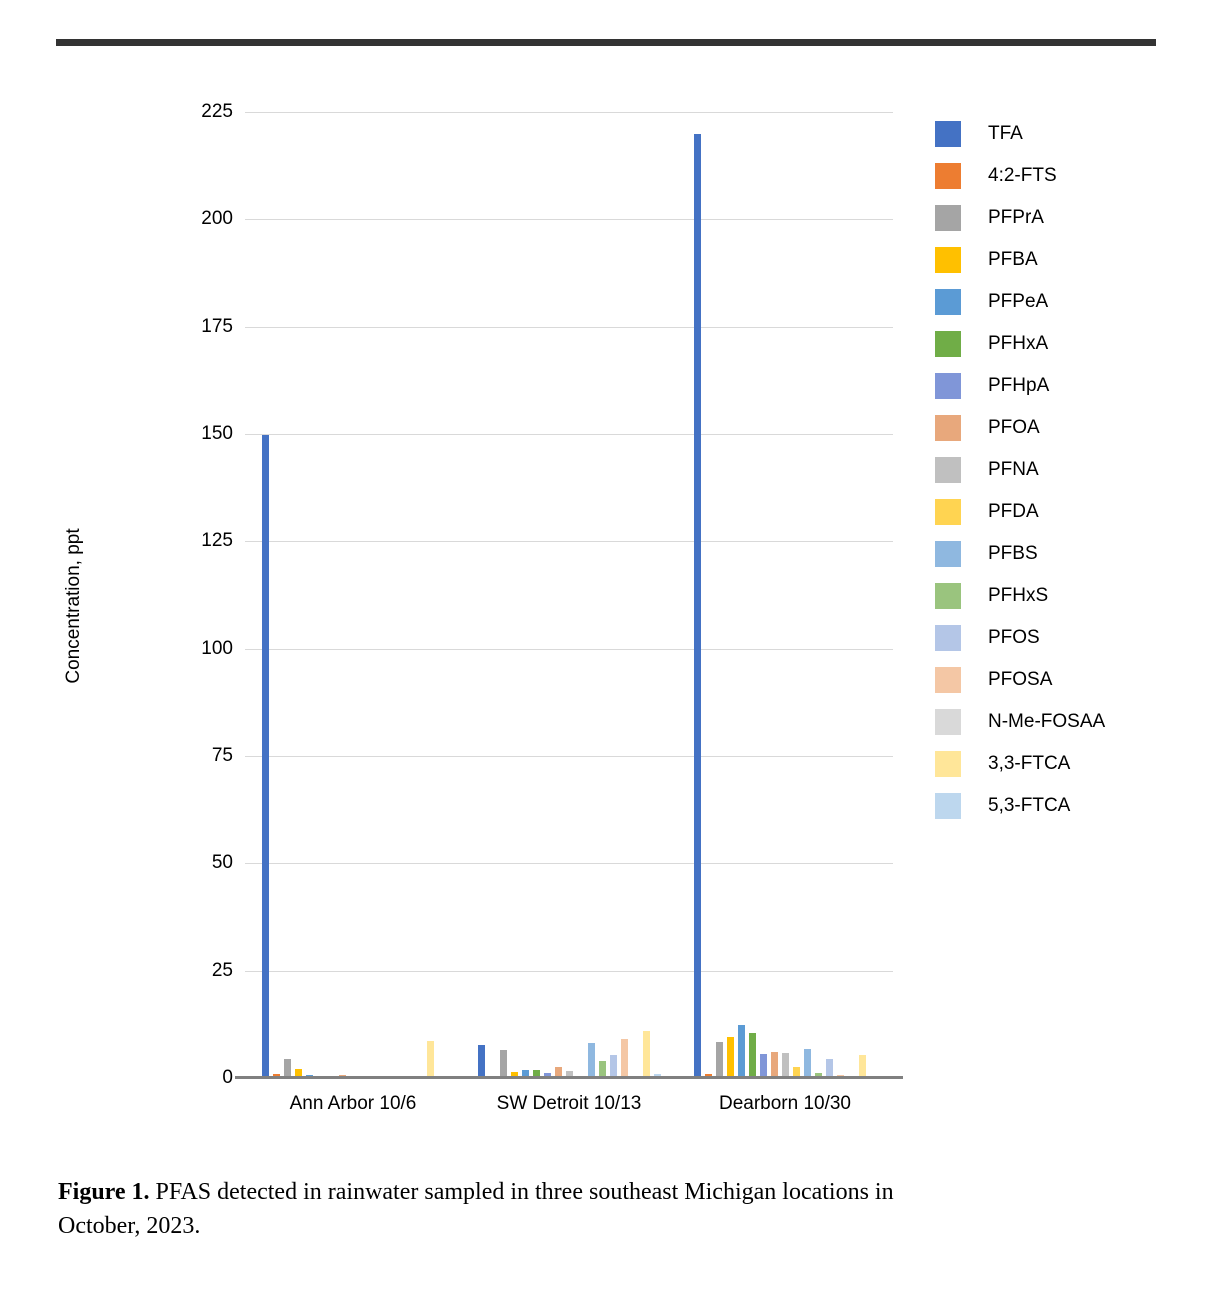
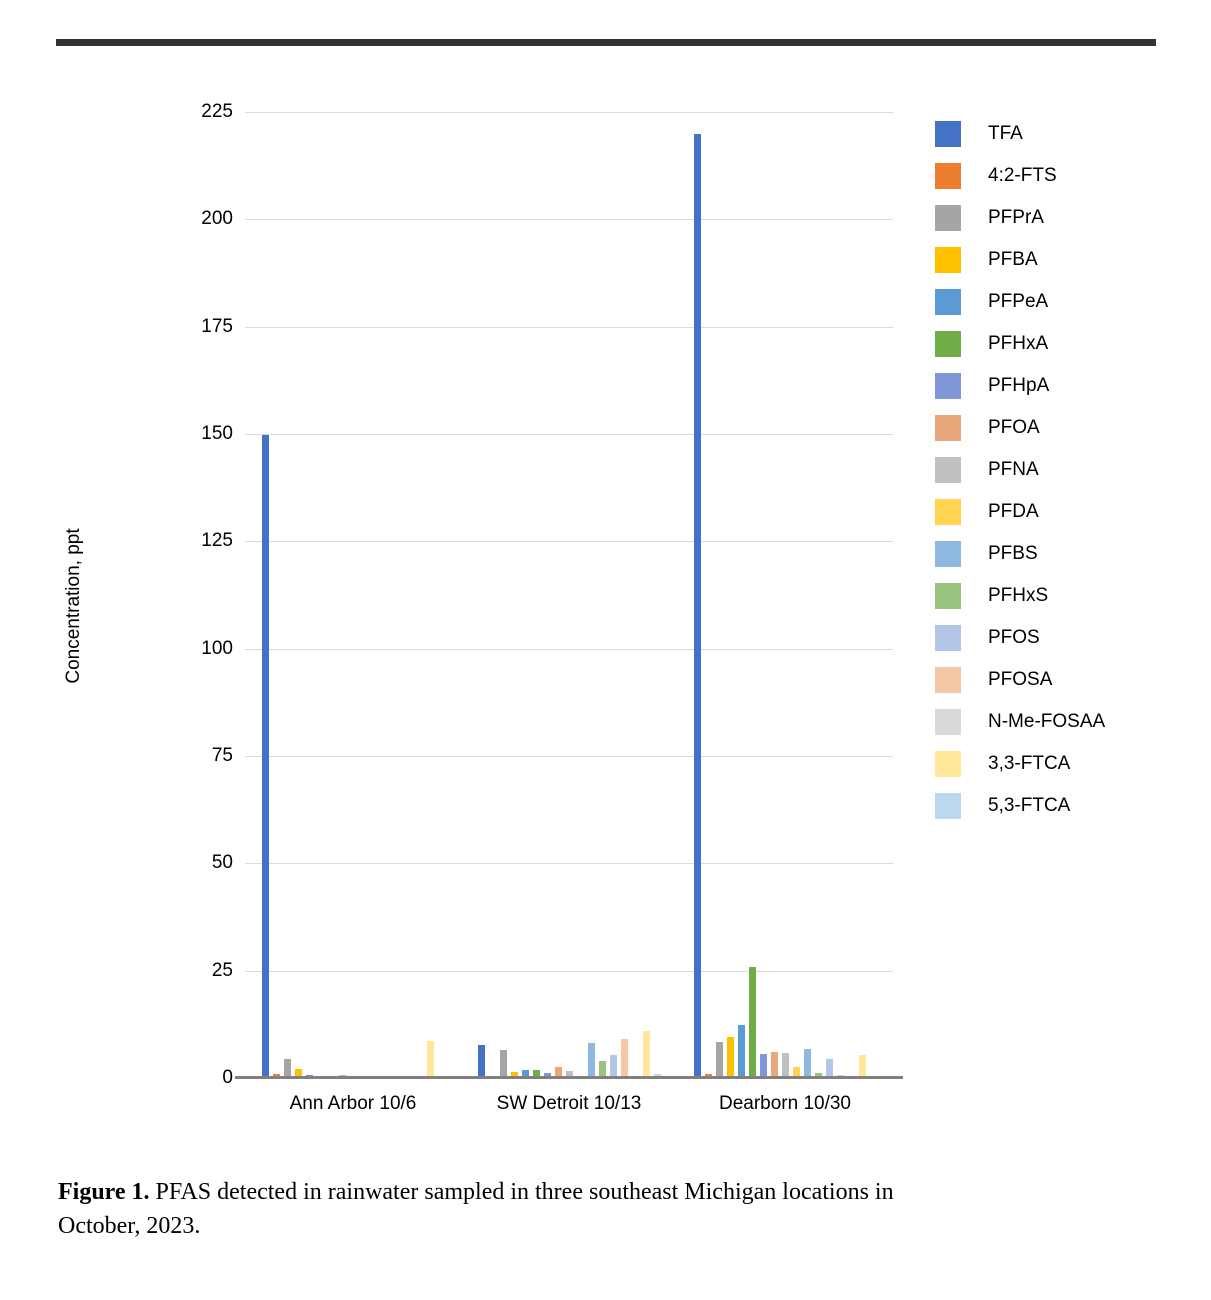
PFHxA/Dearborn 10/30: 11 -> 26
